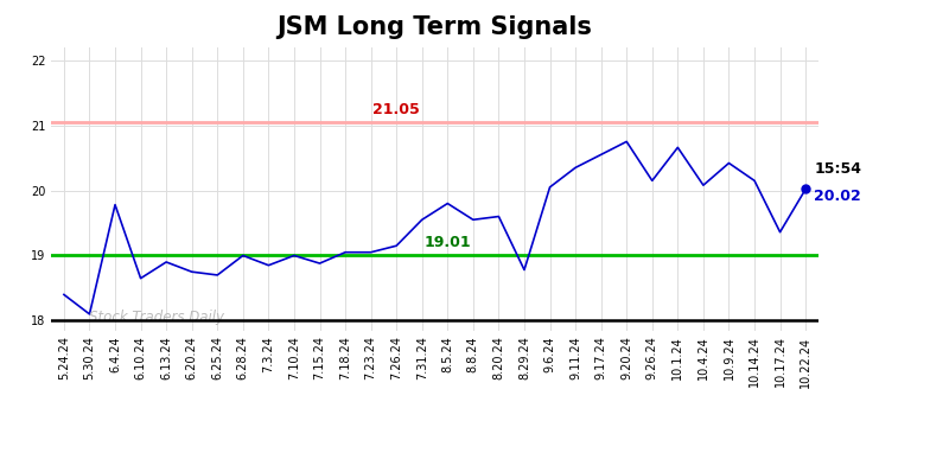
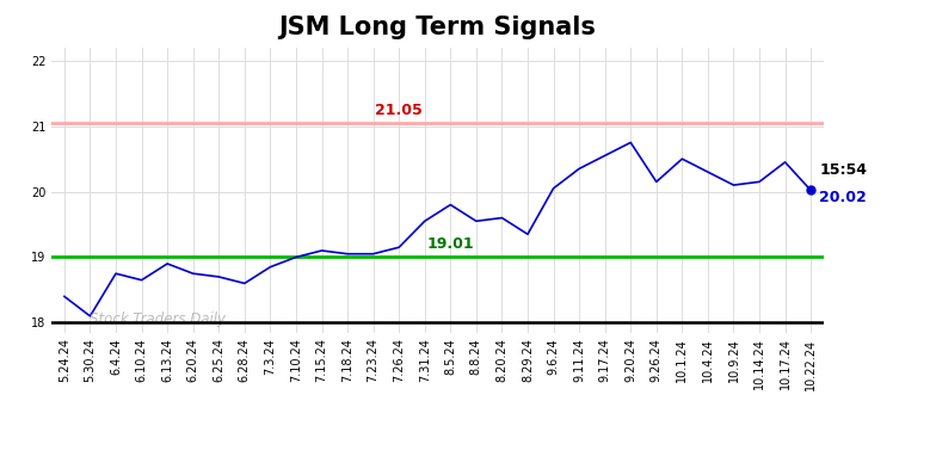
6.4.24: 19.78 -> 18.75
6.28.24: 19.00 -> 18.60
7.15.24: 18.88 -> 19.10
8.29.24: 18.78 -> 19.35
10.1.24: 20.66 -> 20.50
10.4.24: 20.08 -> 20.30
10.9.24: 20.42 -> 20.10
10.17.24: 19.36 -> 20.45
